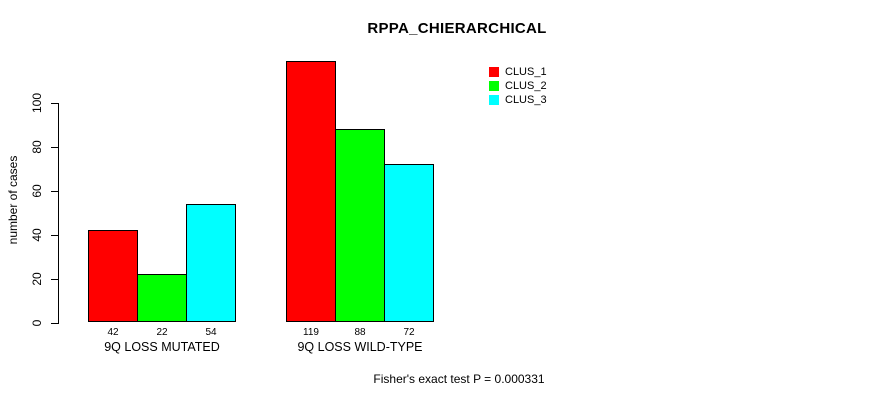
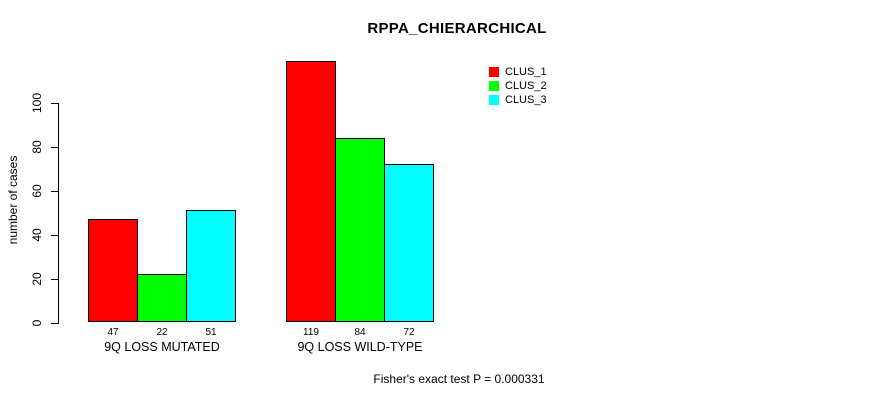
CLUS_1/9Q LOSS MUTATED: 42 -> 47
CLUS_3/9Q LOSS MUTATED: 54 -> 51
CLUS_2/9Q LOSS WILD-TYPE: 88 -> 84
